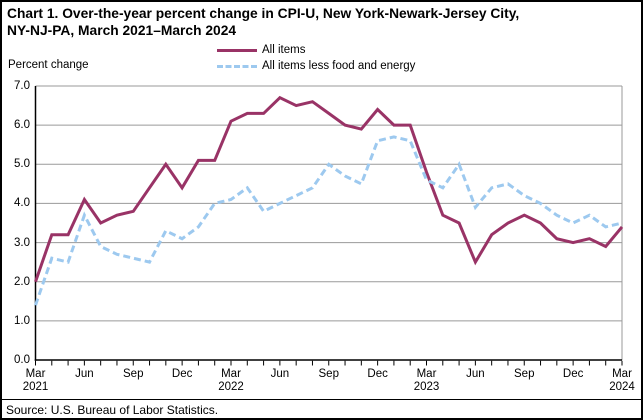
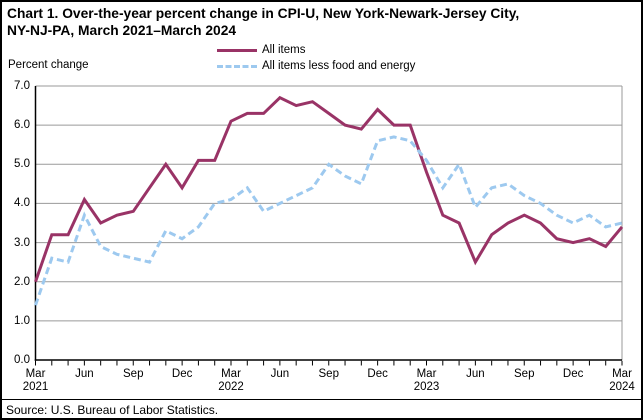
All items less food and energy/Mar 2023: 4.6 -> 5.1
